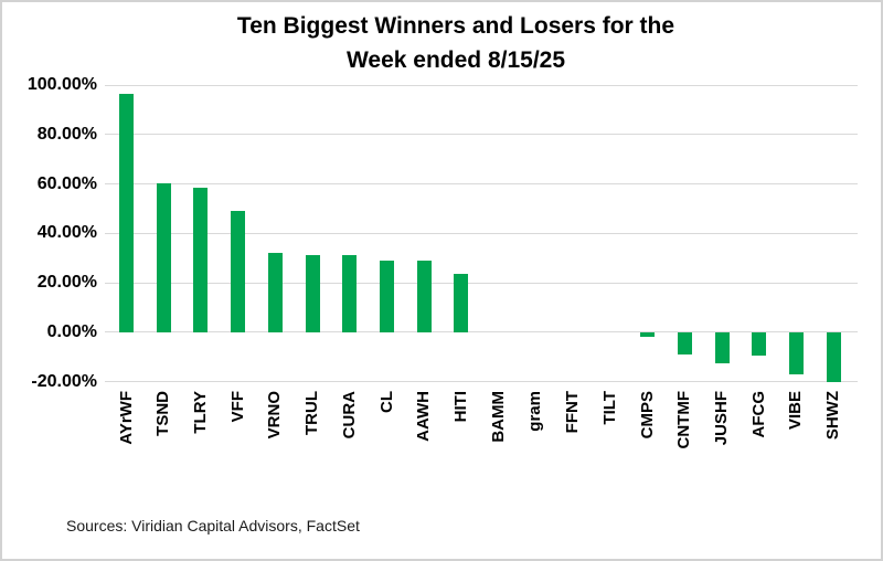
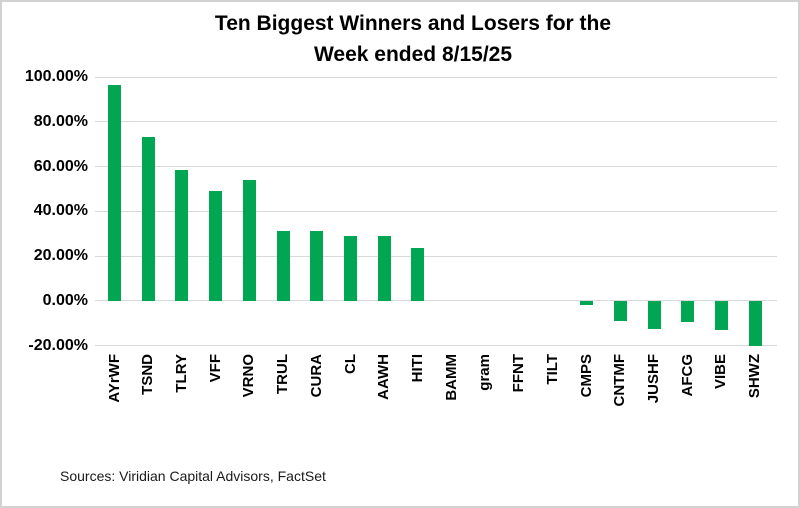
TSND: 60% -> 73%
VRNO: 32% -> 54%
VIBE: -17% -> -13%
